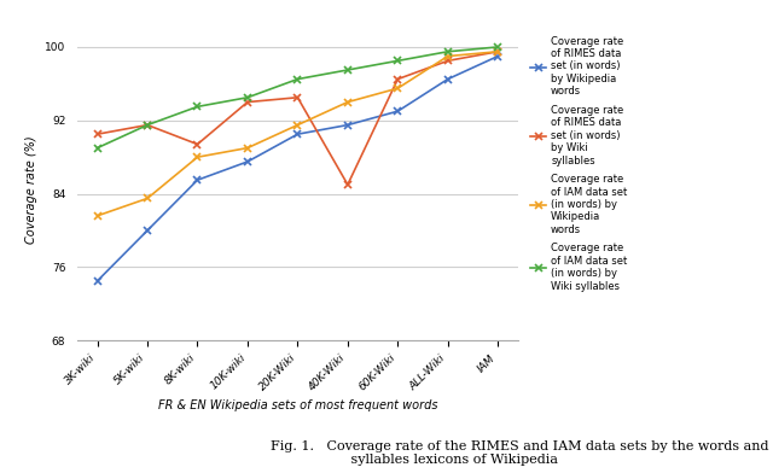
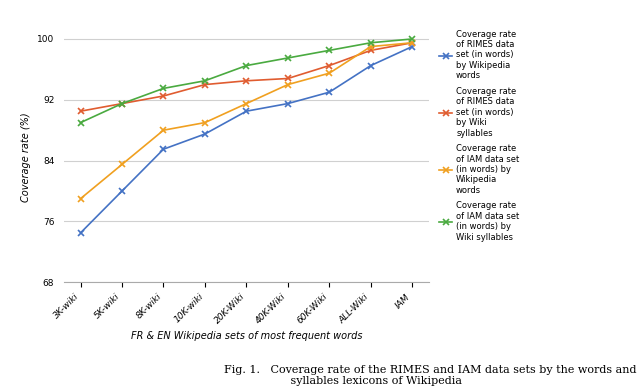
Coverage rate of IAM data set (in words) by Wikipedia words/3K-wiki: 81.6 -> 79.0
Coverage rate of RIMES data set (in words) by Wiki syllables/8K-wiki: 89.4 -> 92.5
Coverage rate of RIMES data set (in words) by Wiki syllables/40K-Wiki: 85.0 -> 94.8
